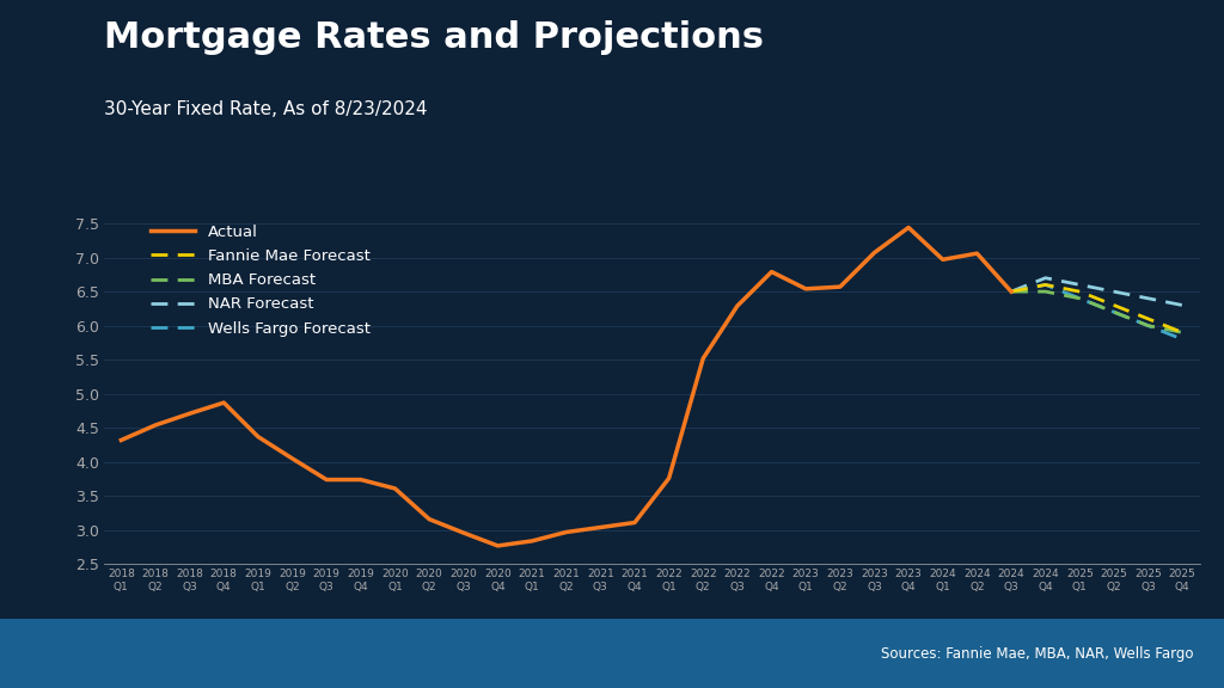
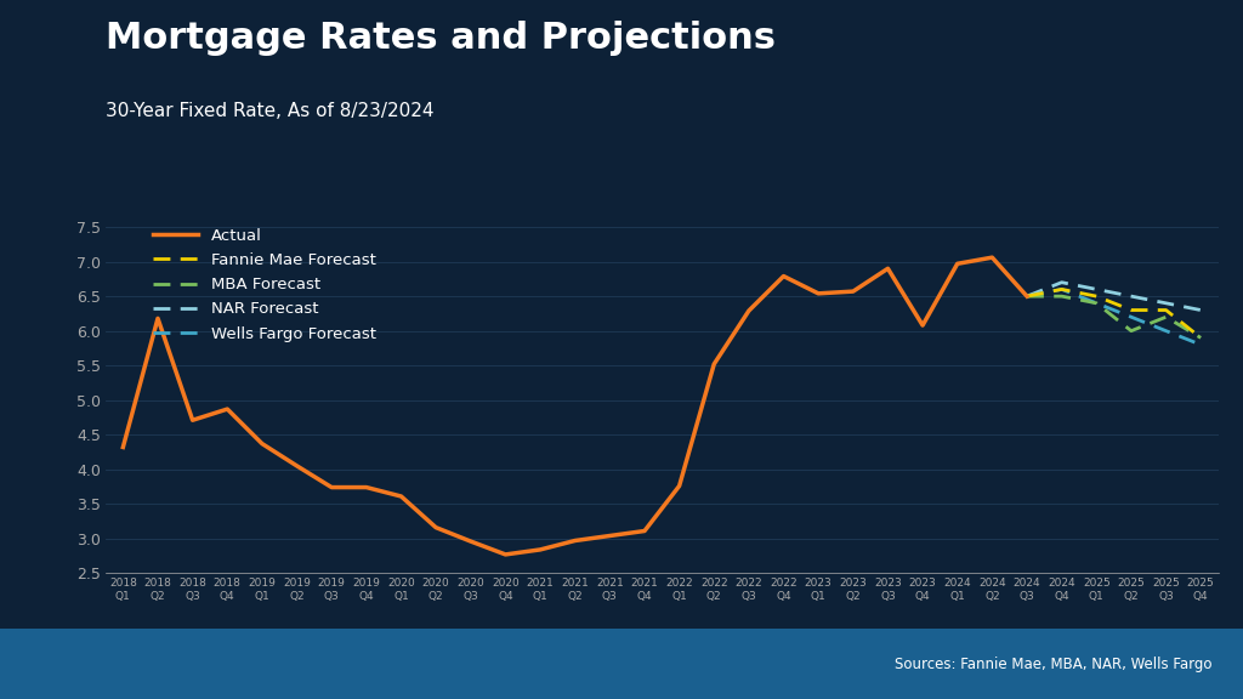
Actual/2018 Q2: 4.54 -> 6.18
Actual/2023 Q3: 7.07 -> 6.90
Actual/2023 Q4: 7.44 -> 6.08
MBA Forecast/2025 Q2: 6.2 -> 6.0
Fannie Mae Forecast/2025 Q3: 6.1 -> 6.3
MBA Forecast/2025 Q3: 6.0 -> 6.2
